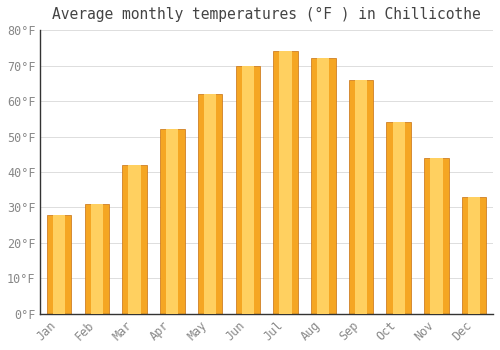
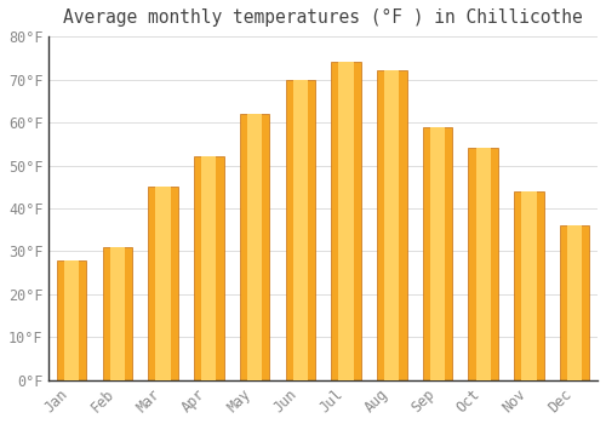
Mar: 42°F -> 45°F
Sep: 66°F -> 59°F
Dec: 33°F -> 36°F
